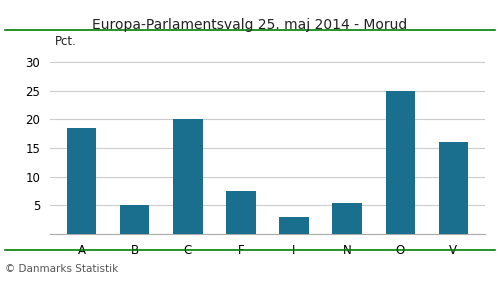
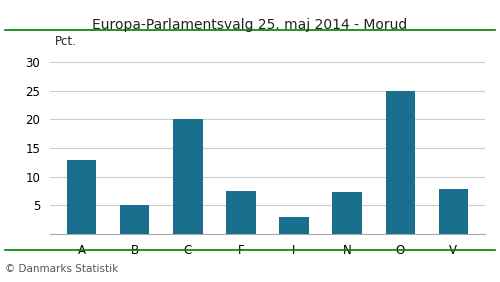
A: 18.6 -> 13.0
N: 5.5 -> 7.4
V: 16.1 -> 7.8
